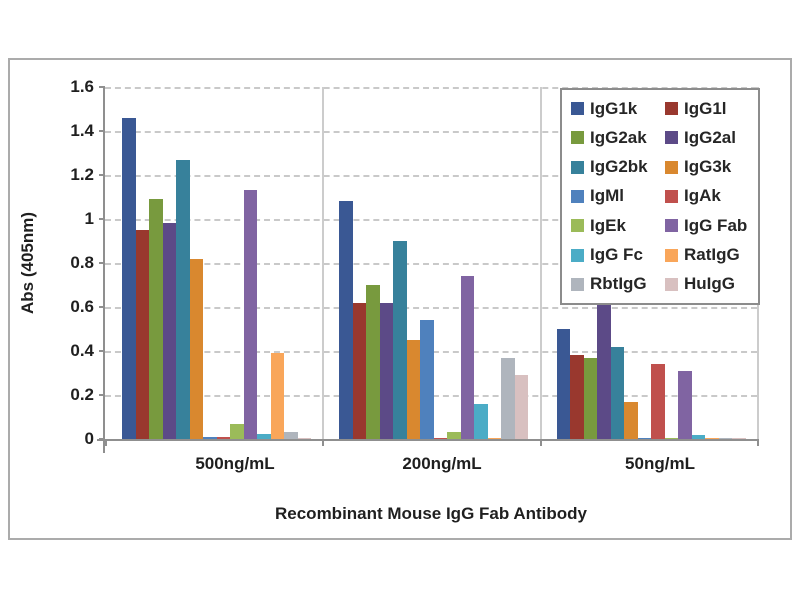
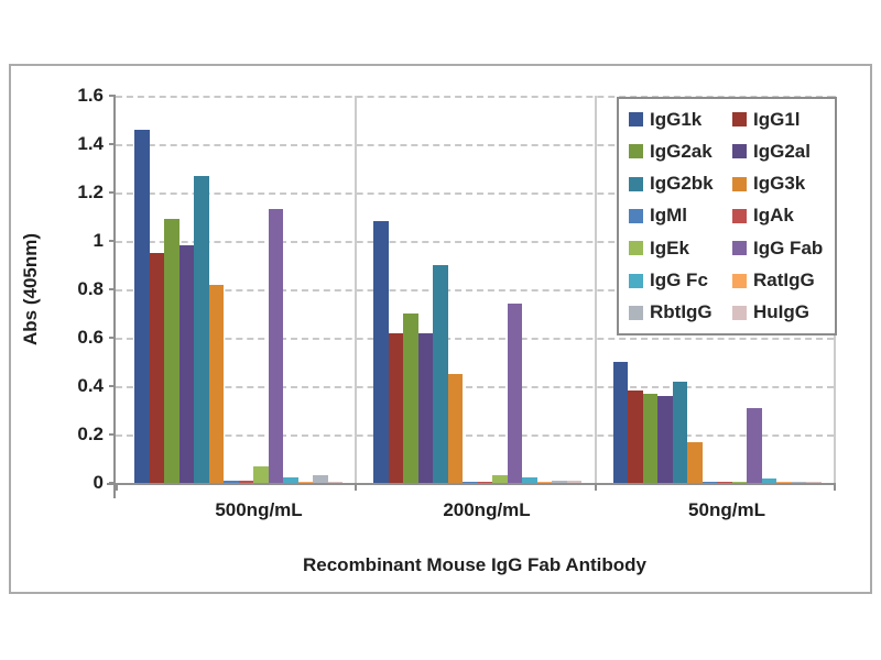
RatIgG/500ng/mL: 0.39 -> 0.01
IgMl/200ng/mL: 0.54 -> 0.01
IgG Fc/200ng/mL: 0.16 -> 0.03
RbtIgG/200ng/mL: 0.37 -> 0.01
HuIgG/200ng/mL: 0.29 -> 0.01
IgG2al/50ng/mL: 0.63 -> 0.36
IgAk/50ng/mL: 0.34 -> 0.01
